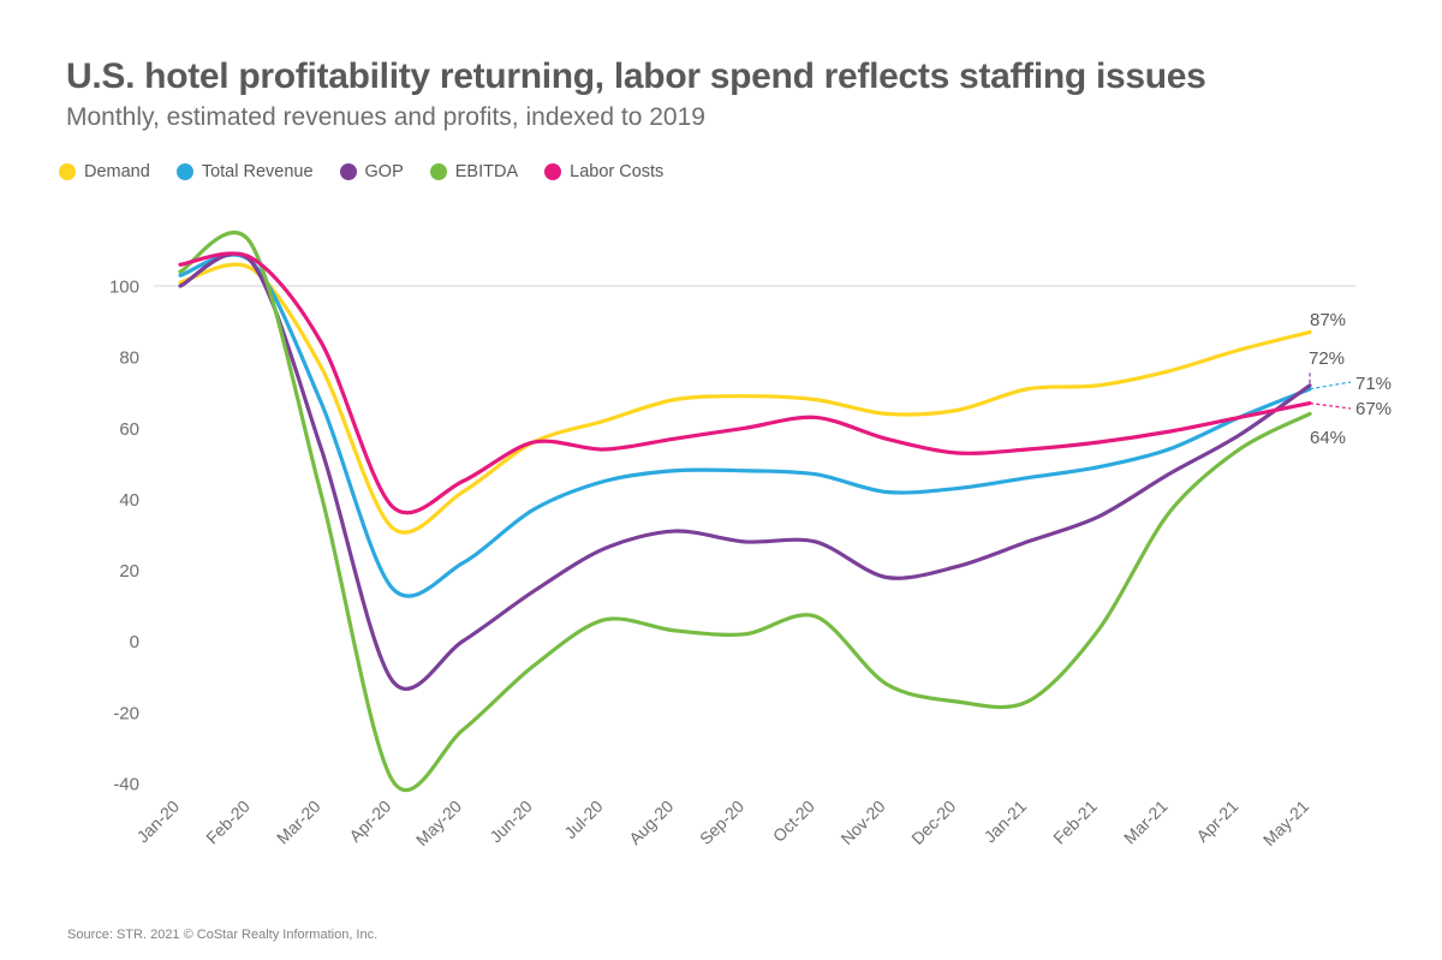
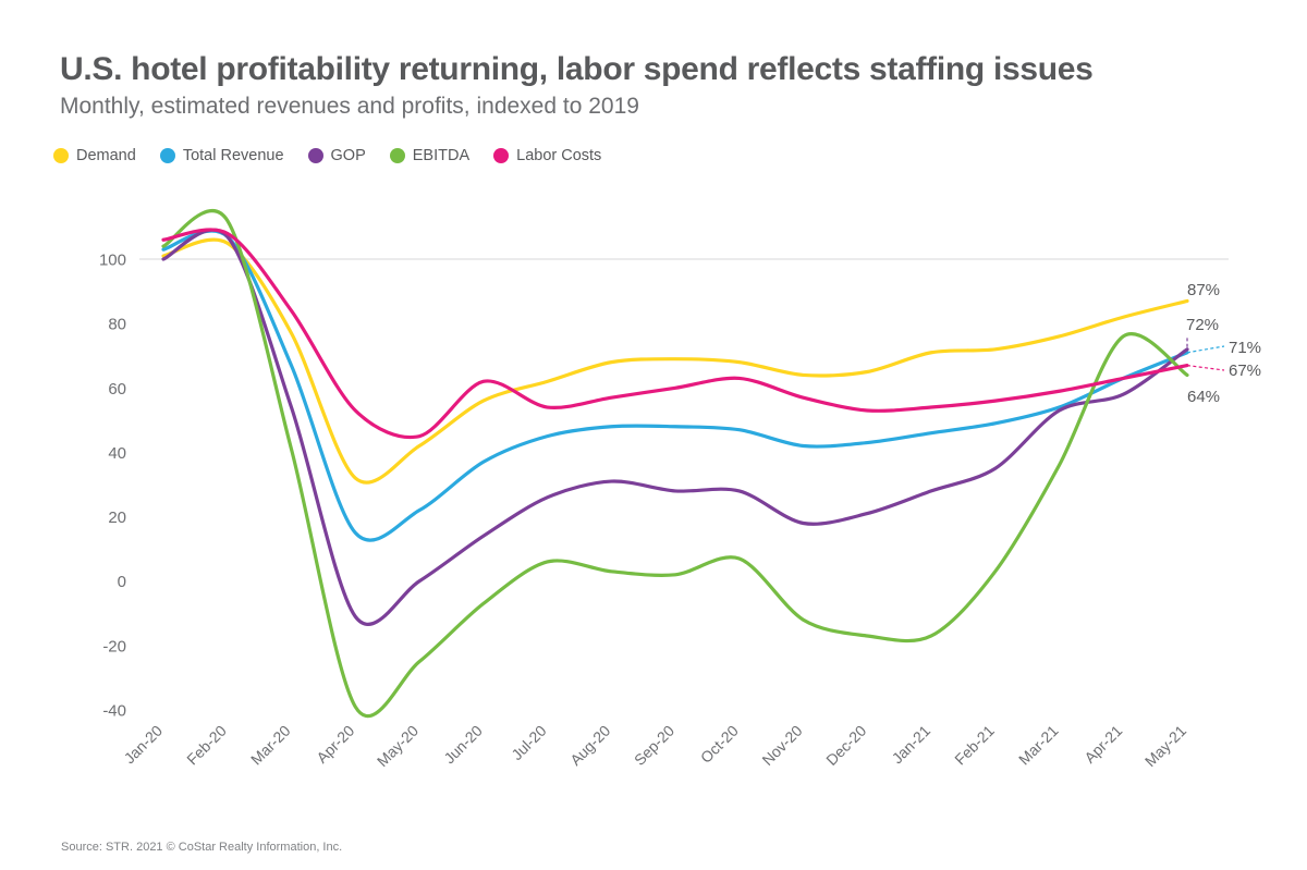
Labor Costs/Apr-20: 38 -> 53
Labor Costs/Jun-20: 56 -> 62
GOP/Mar-21: 47 -> 53
EBITDA/Apr-21: 54 -> 76
